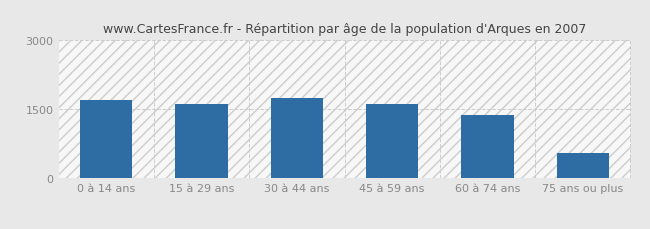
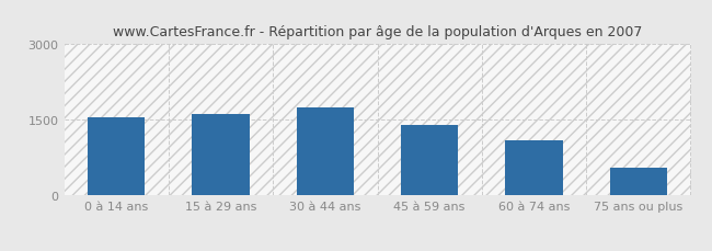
0 à 14 ans: 1700 -> 1550
45 à 59 ans: 1620 -> 1400
60 à 74 ans: 1380 -> 1100
